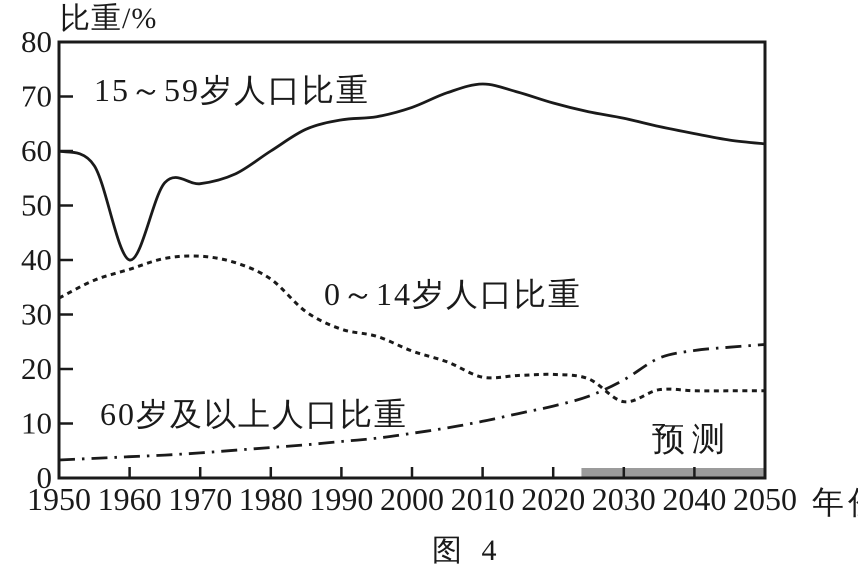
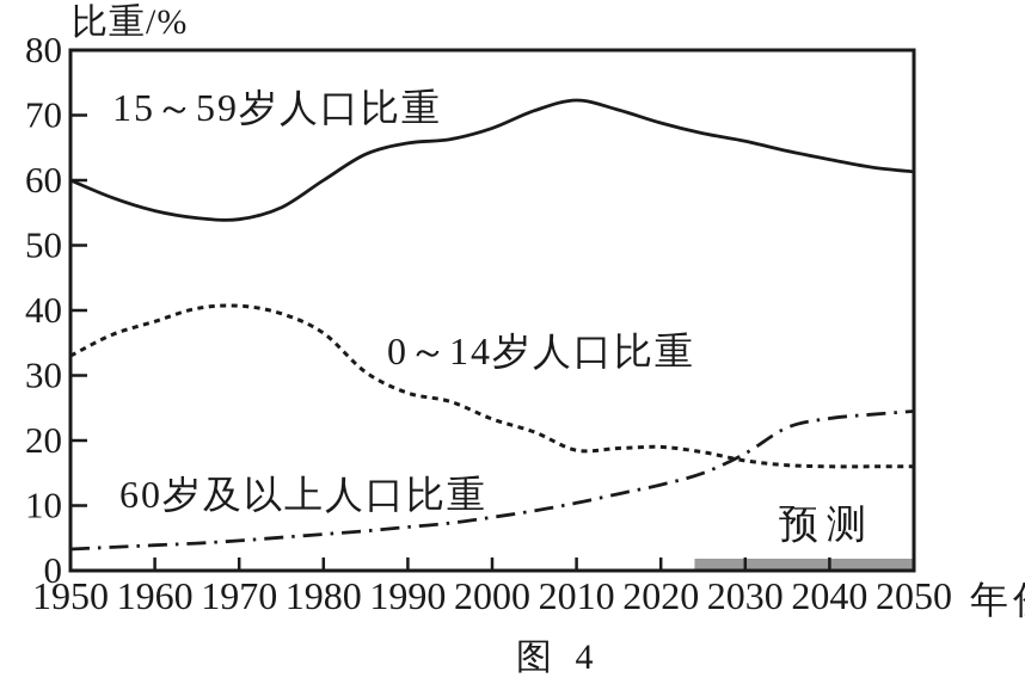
15～59岁人口比重/1960: 40 -> 55
0～14岁人口比重/2030: 14 -> 17
